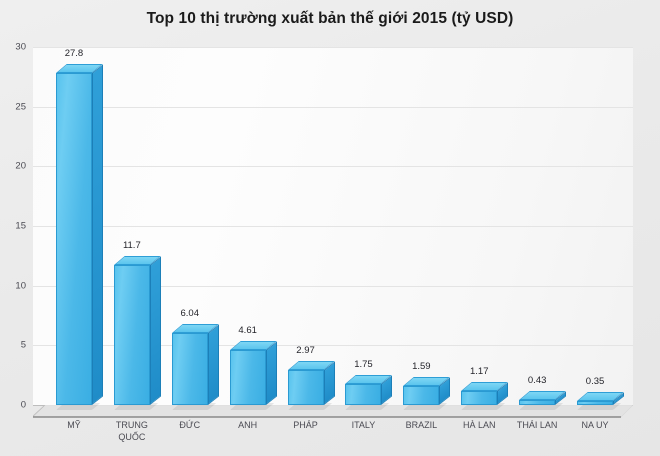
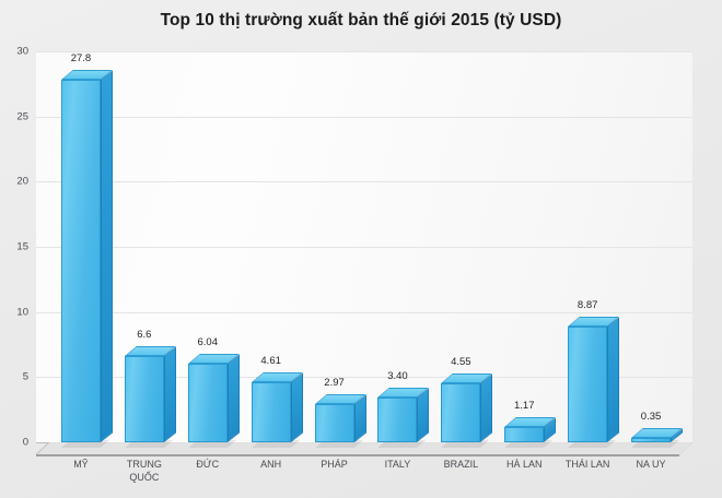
TRUNG QUỐC: 11.7 -> 6.6
ITALY: 1.75 -> 3.40
BRAZIL: 1.59 -> 4.55
THÁI LAN: 0.43 -> 8.87
